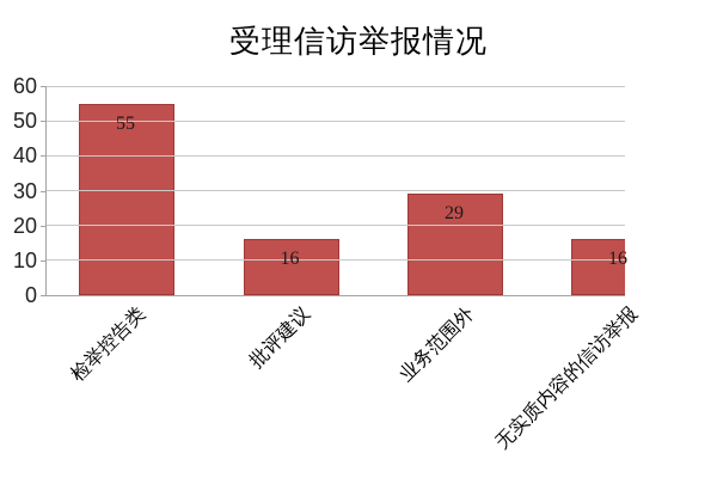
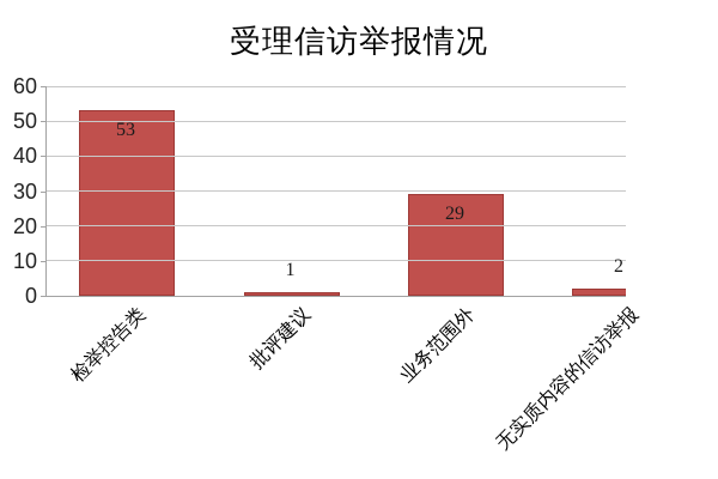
检举控告类: 55 -> 53
批评建议: 16 -> 1
无实质内容的信访举报: 16 -> 2
